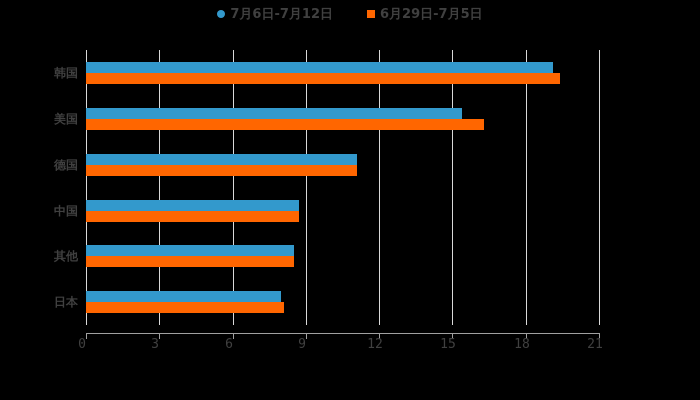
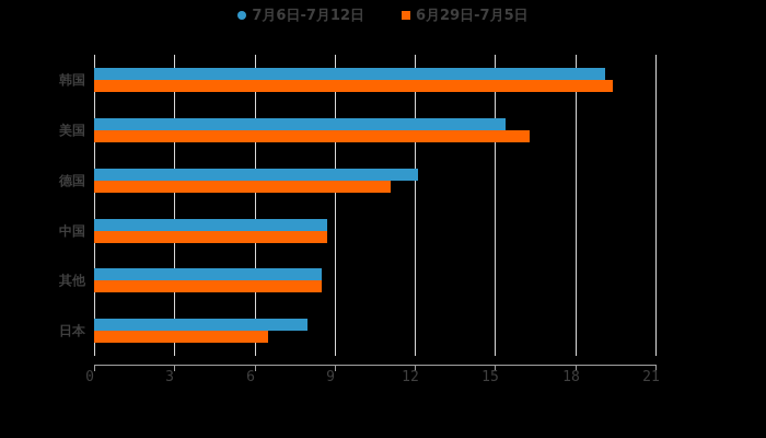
7月6日-7月12日/德国: 11.1 -> 12.1
6月29日-7月5日/日本: 8.1 -> 6.5
